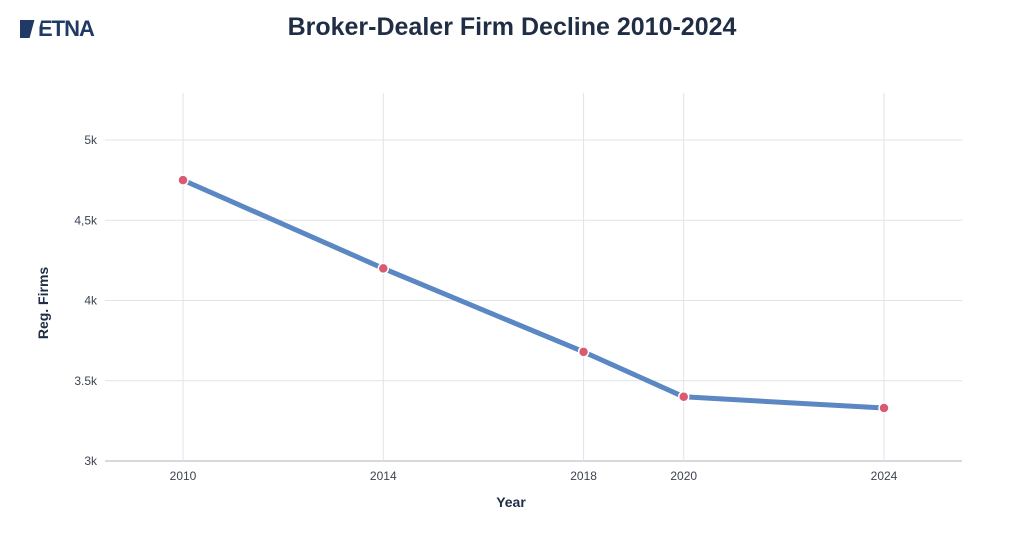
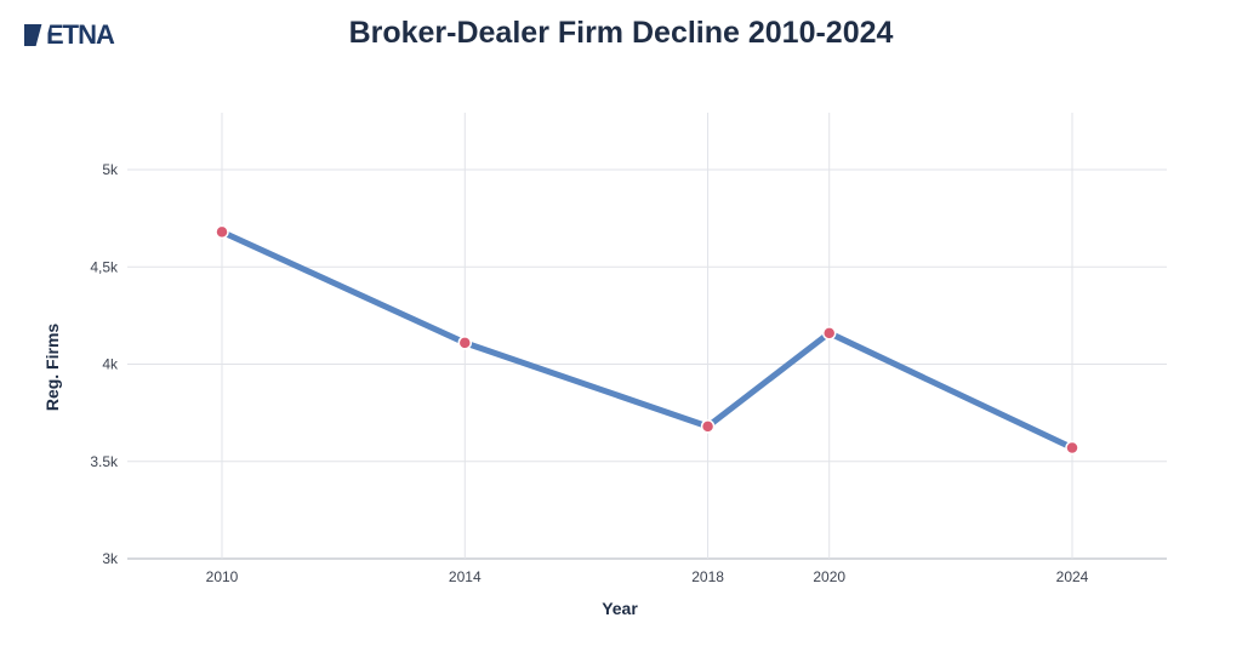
2010: 4.75k -> 4.68k
2014: 4.20k -> 4.11k
2020: 3.40k -> 4.16k
2024: 3.33k -> 3.57k
